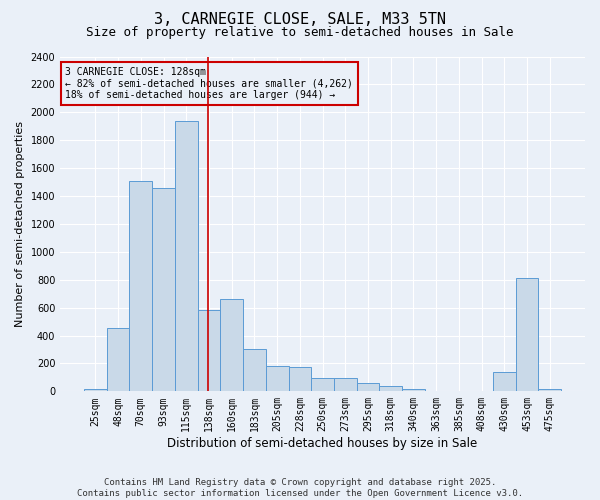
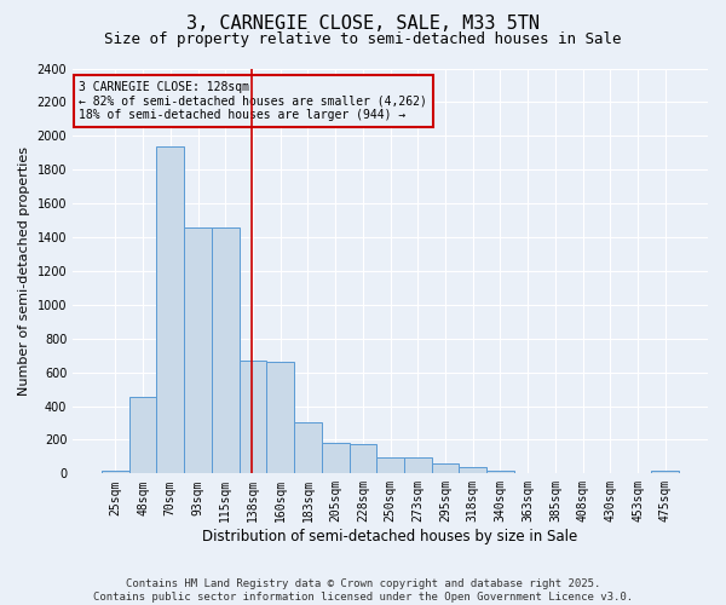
70sqm: 1510 -> 1940
115sqm: 1940 -> 1460
138sqm: 580 -> 670
430sqm: 140 -> 0
453sqm: 810 -> 0
